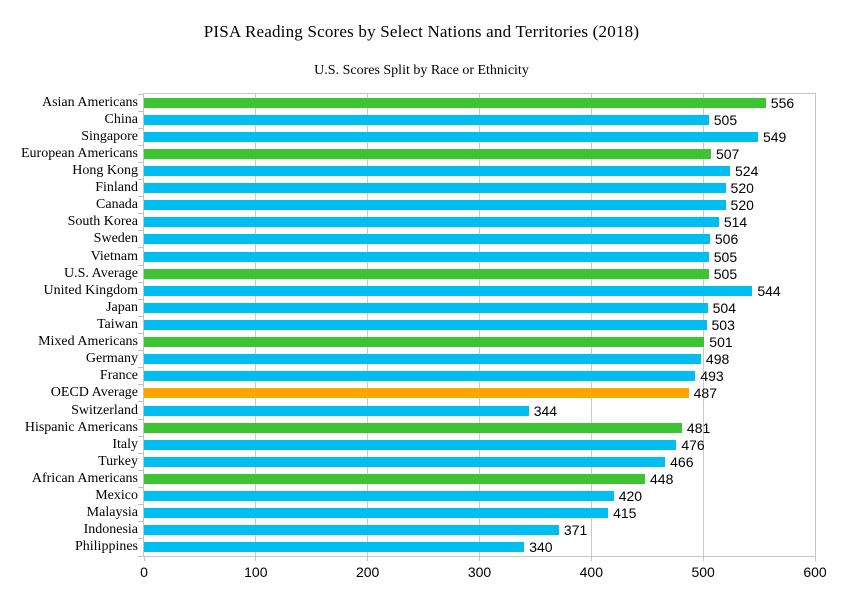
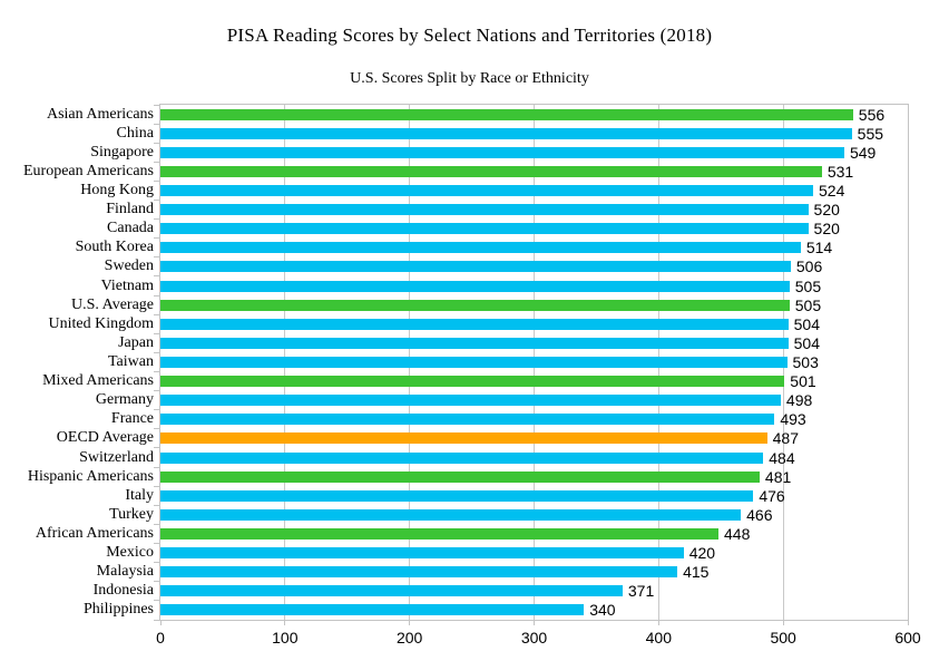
China: 505 -> 555
European Americans: 507 -> 531
United Kingdom: 544 -> 504
Switzerland: 344 -> 484
